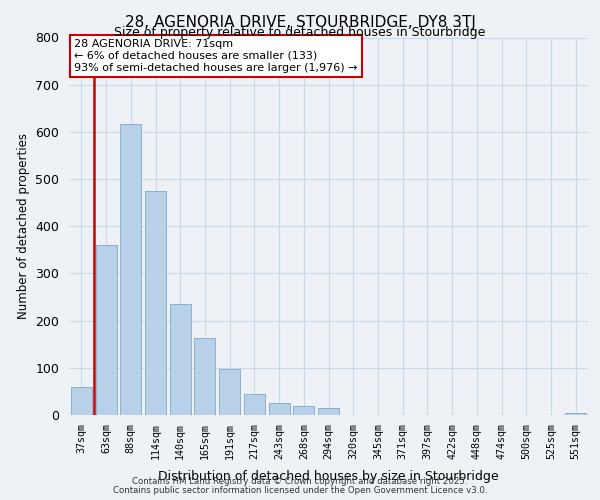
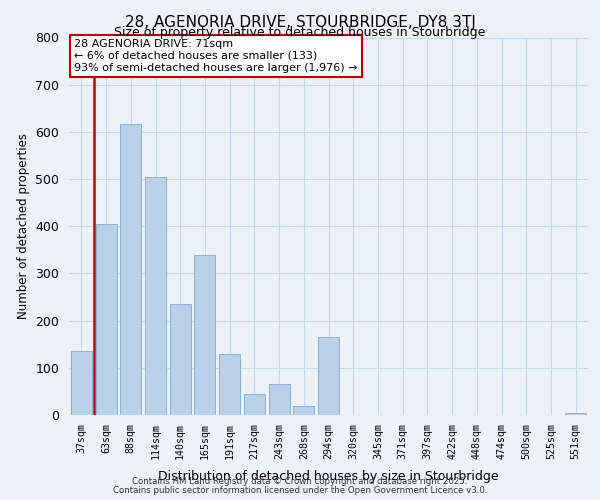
37sqm: 60 -> 135
63sqm: 360 -> 405
114sqm: 475 -> 505
165sqm: 163 -> 340
191sqm: 98 -> 130
243sqm: 25 -> 65
294sqm: 14 -> 165
